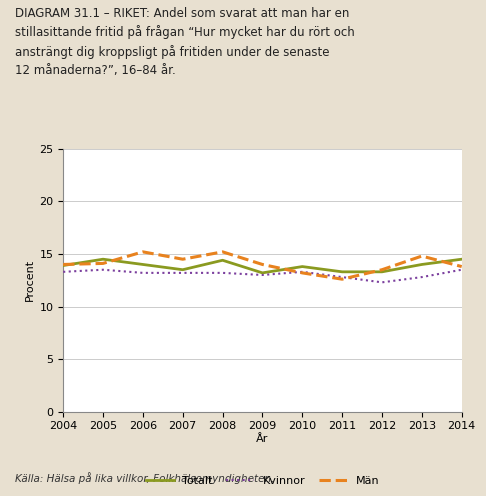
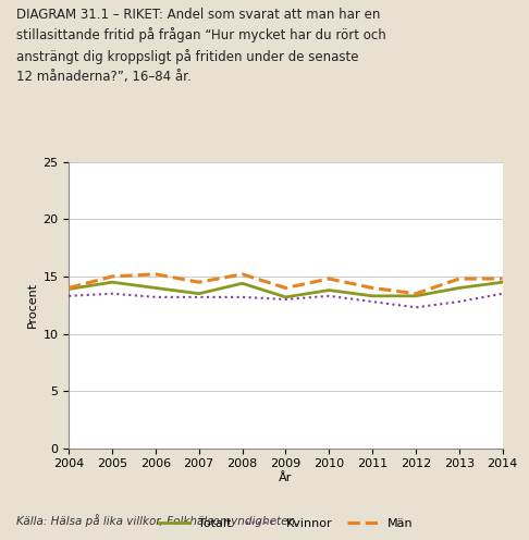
Män/2005: 14.1 -> 15.0
Män/2010: 13.2 -> 14.8
Män/2011: 12.6 -> 14.0
Män/2014: 13.8 -> 14.8
